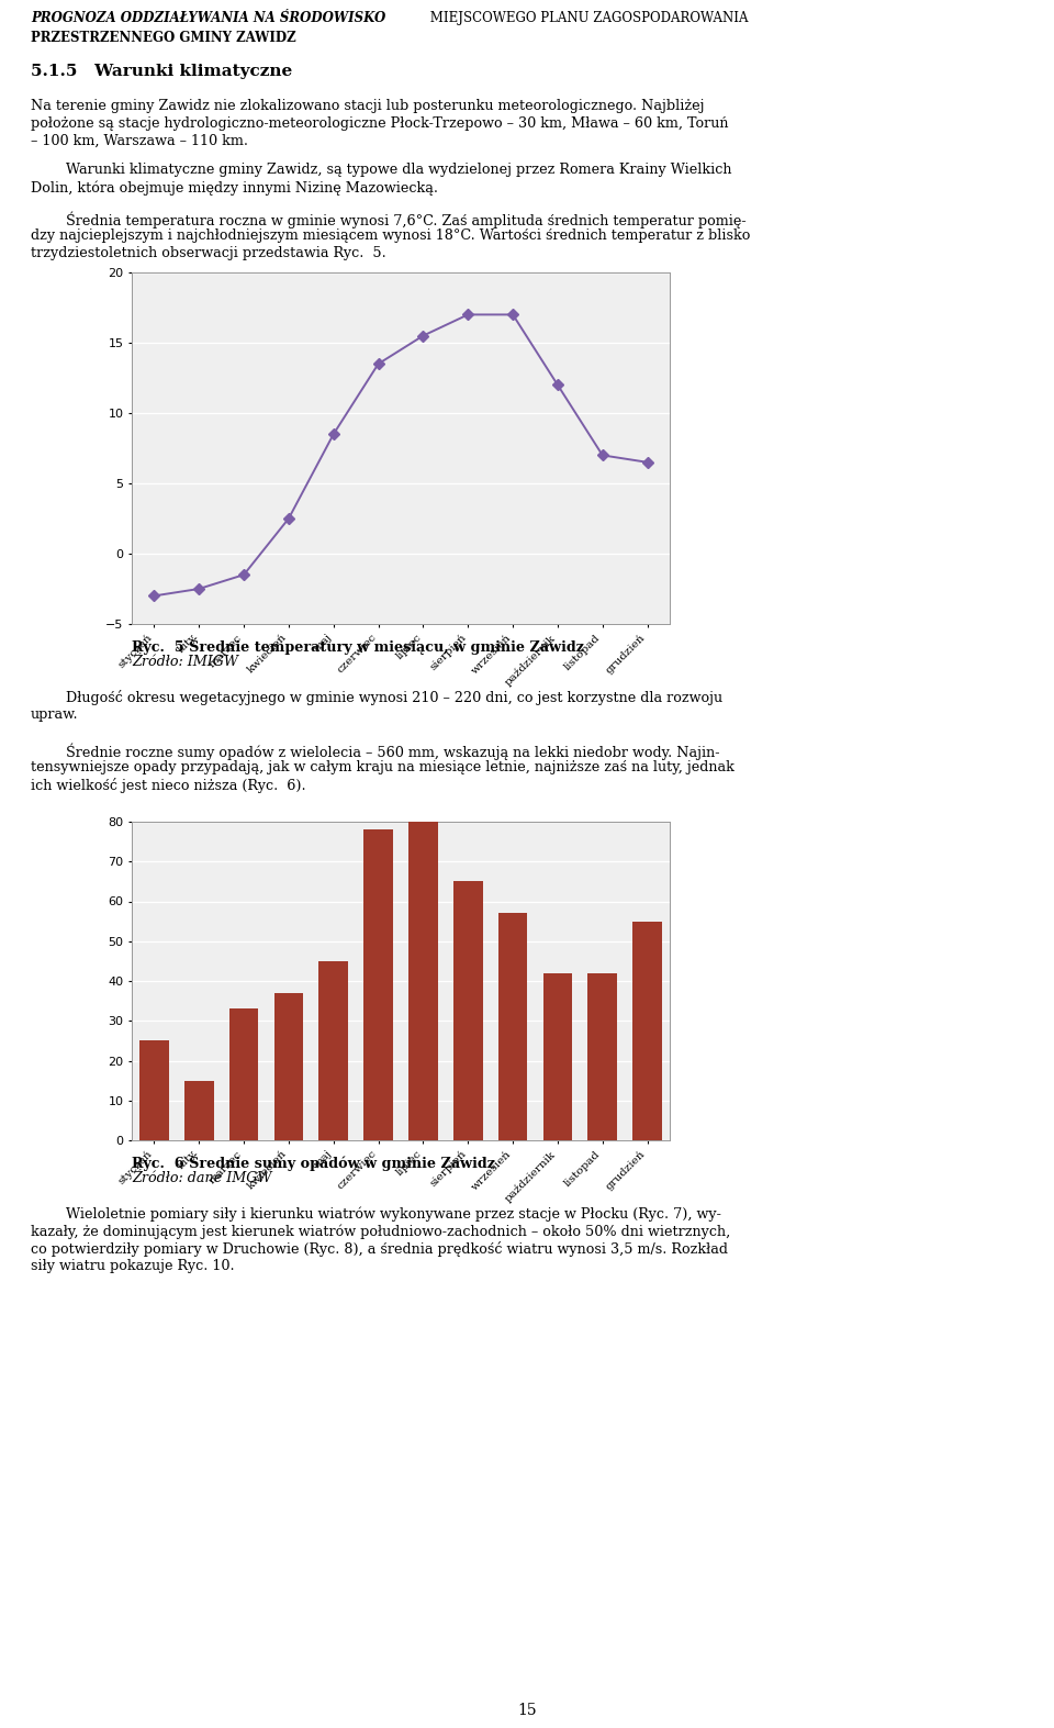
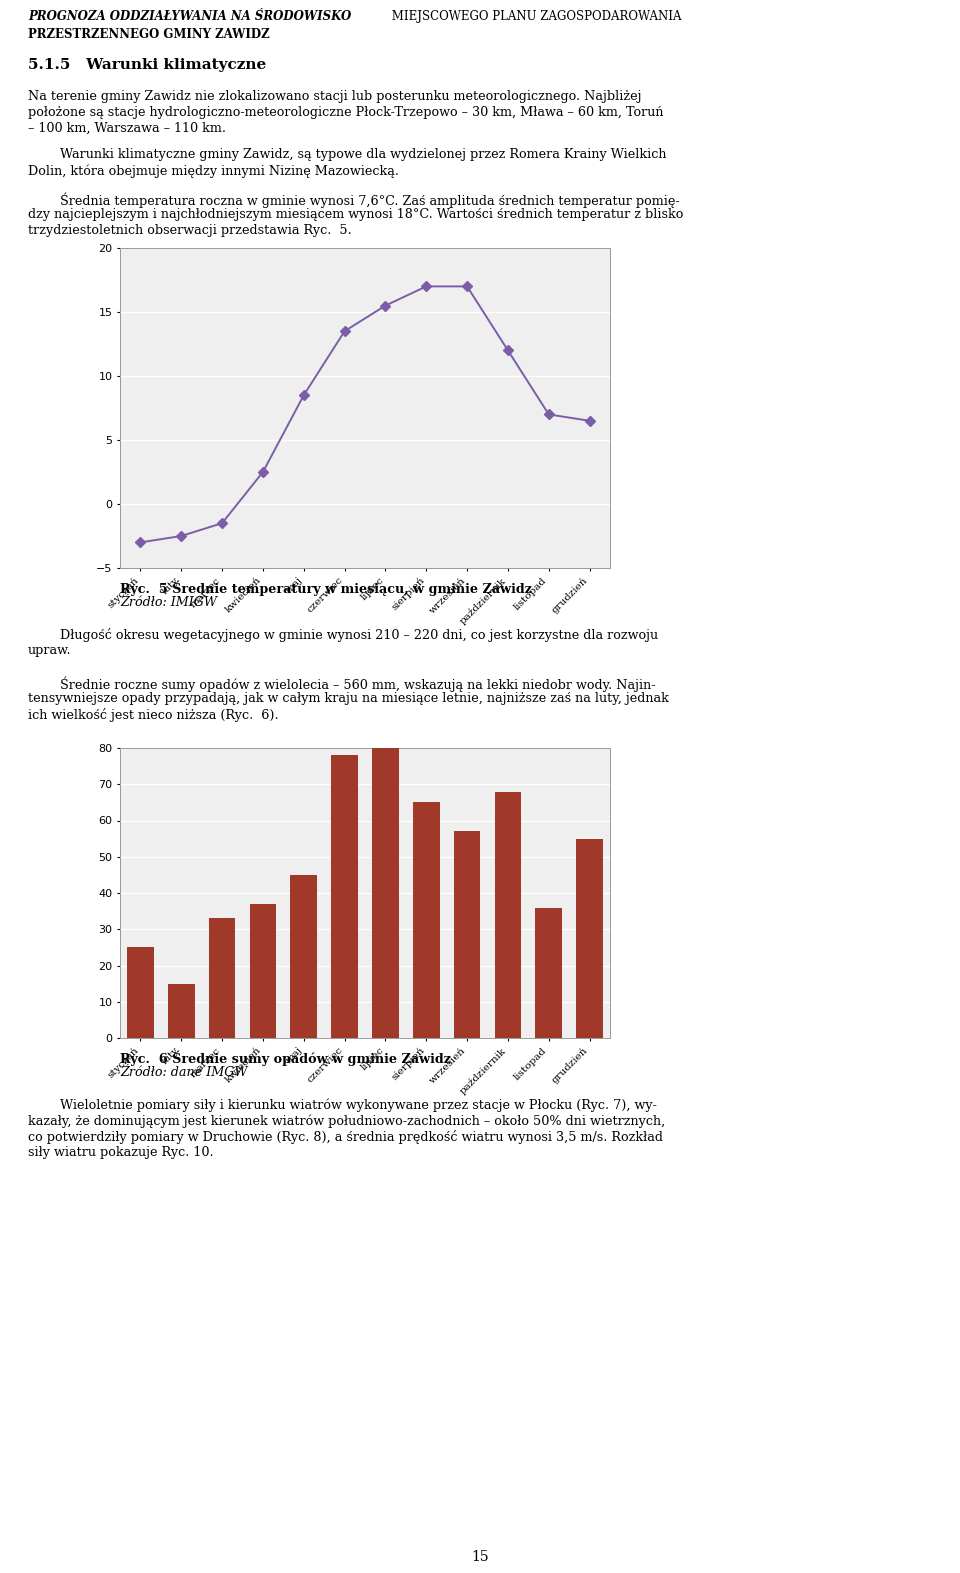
październik: 42 -> 68
listopad: 42 -> 36
